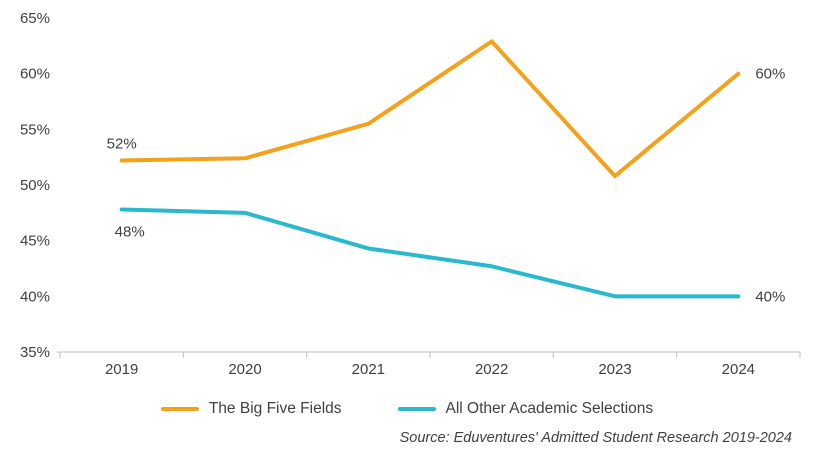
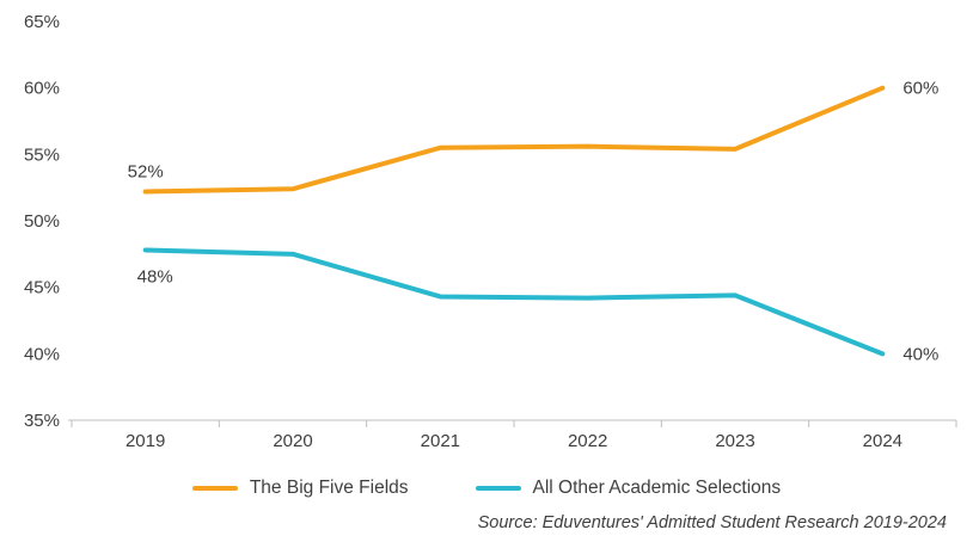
The Big Five Fields/2022: 62.9% -> 55.6%
All Other Academic Selections/2022: 42.7% -> 44.2%
The Big Five Fields/2023: 50.8% -> 55.4%
All Other Academic Selections/2023: 40.0% -> 44.4%
